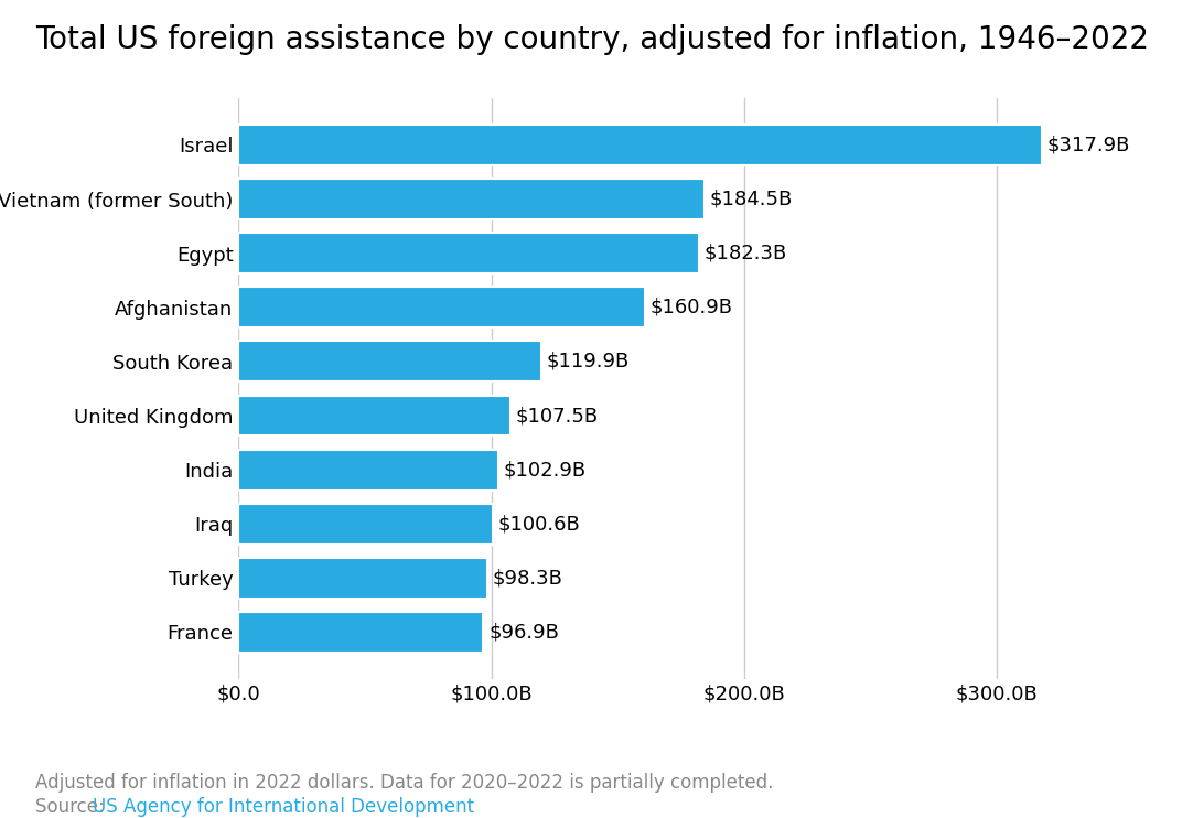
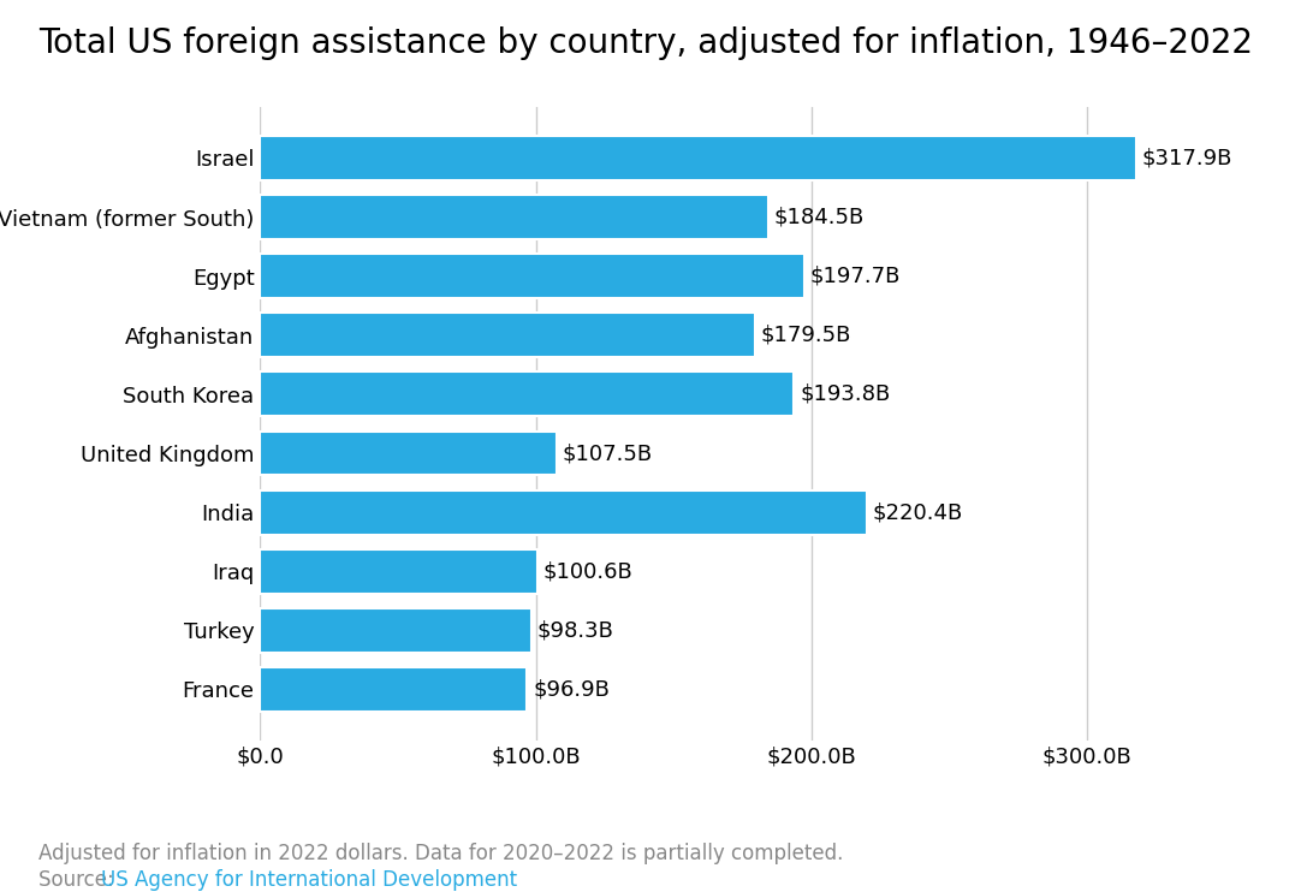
Egypt: $182.3B -> $197.7B
Afghanistan: $160.9B -> $179.5B
South Korea: $119.9B -> $193.8B
India: $102.9B -> $220.4B
